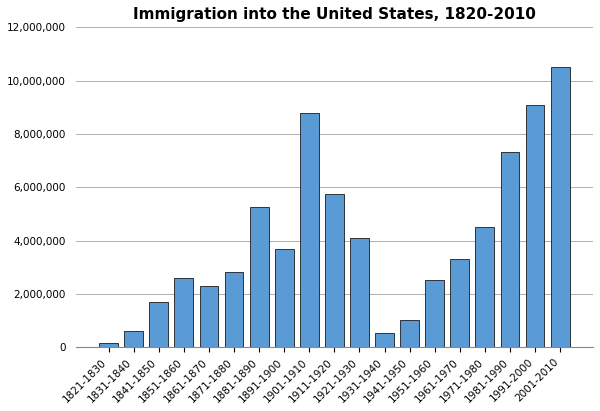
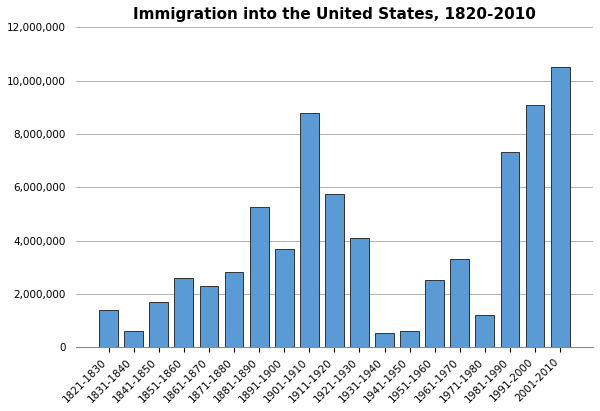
1821-1830: 140,000 -> 1,400,000
1941-1950: 1,040,000 -> 600,000
1971-1980: 4,490,000 -> 1,200,000
